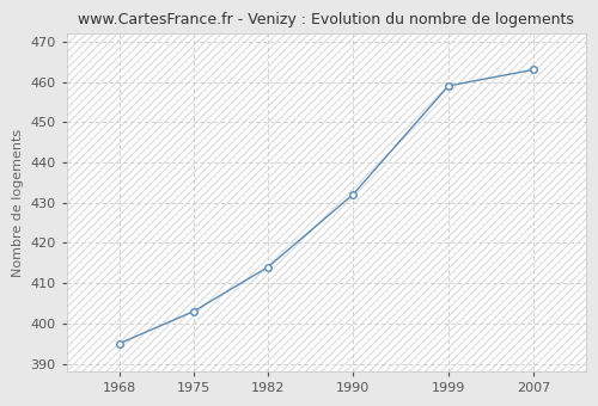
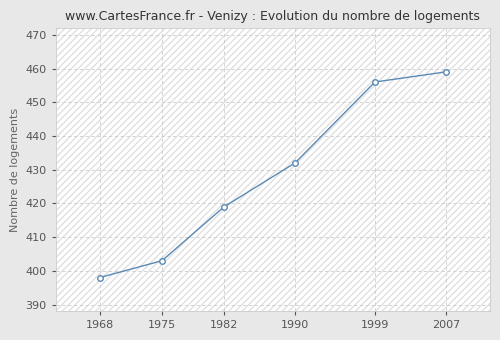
1968: 395 -> 398
1982: 414 -> 419
1999: 459 -> 456
2007: 463 -> 459
